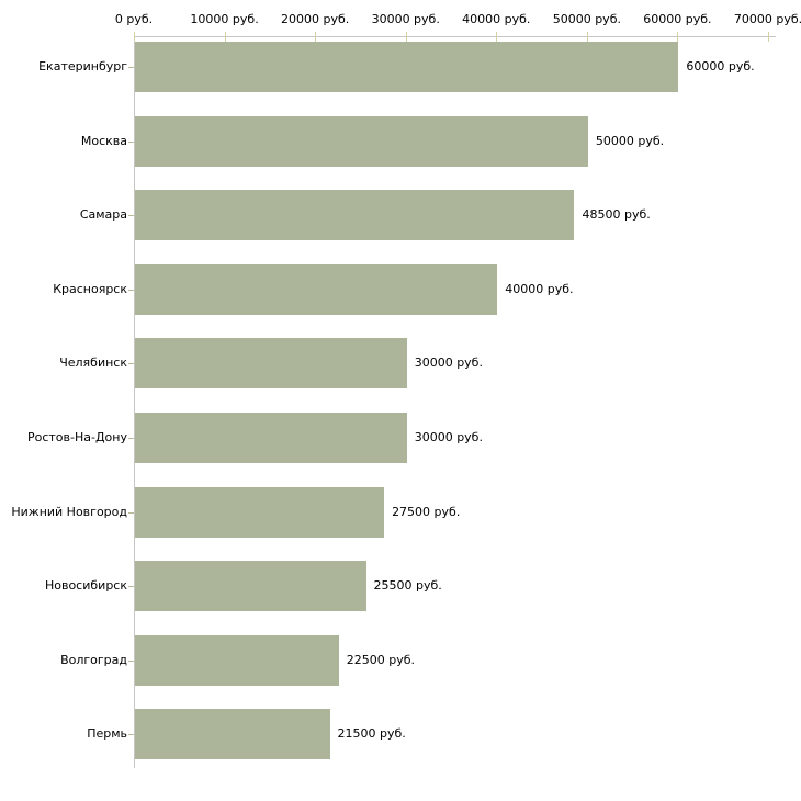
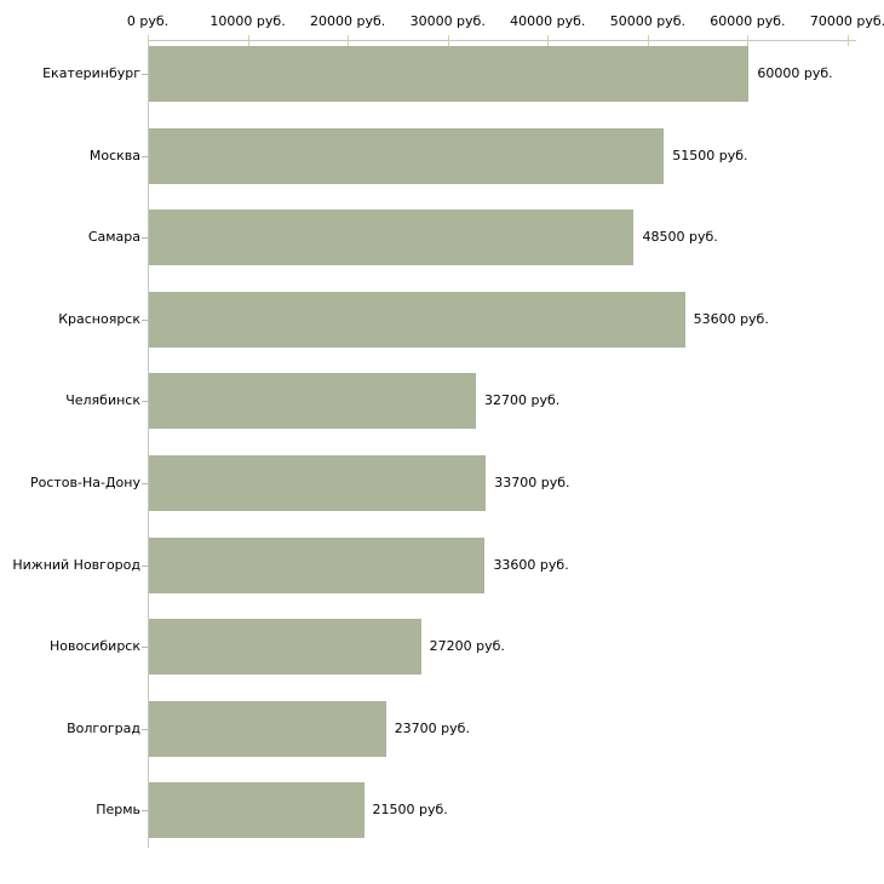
Москва: 50000 -> 51500
Красноярск: 40000 -> 53600
Челябинск: 30000 -> 32700
Ростов-На-Дону: 30000 -> 33700
Нижний Новгород: 27500 -> 33600
Новосибирск: 25500 -> 27200
Волгоград: 22500 -> 23700
